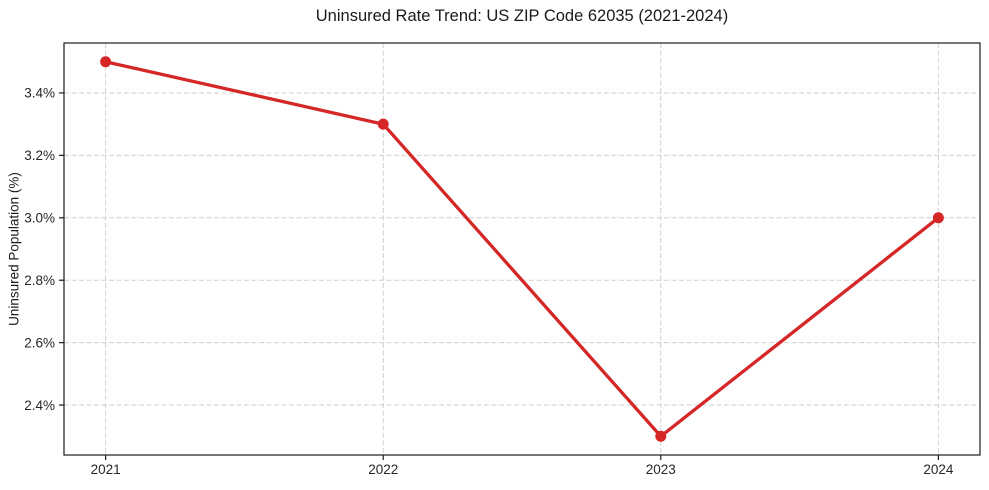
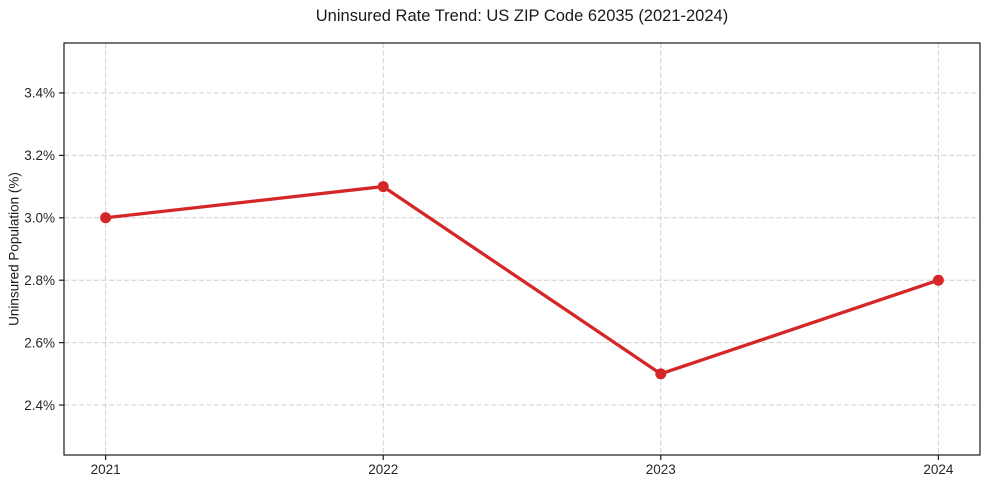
2021: 3.5% -> 3.0%
2022: 3.3% -> 3.1%
2023: 2.3% -> 2.5%
2024: 3.0% -> 2.8%
